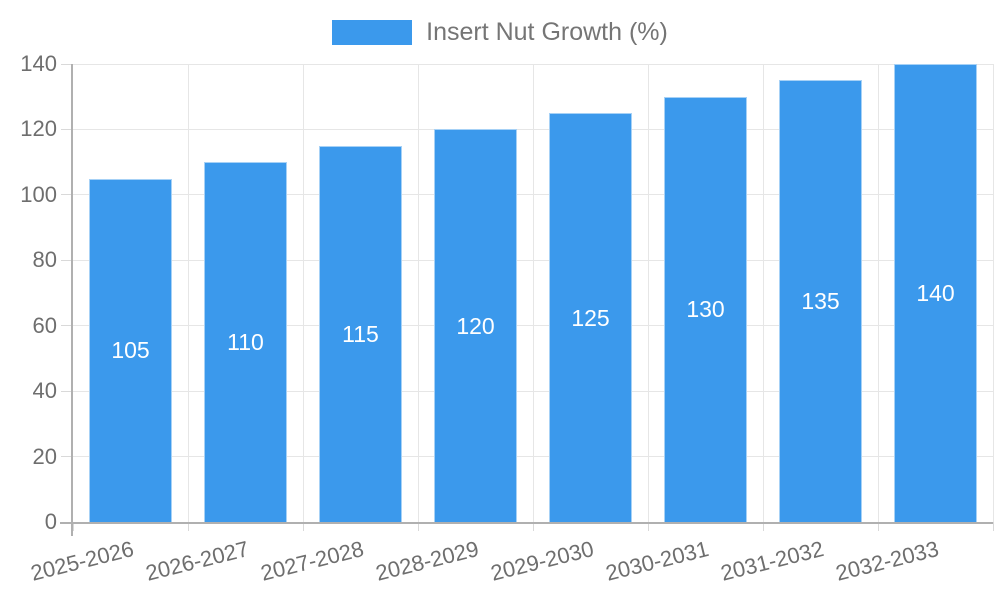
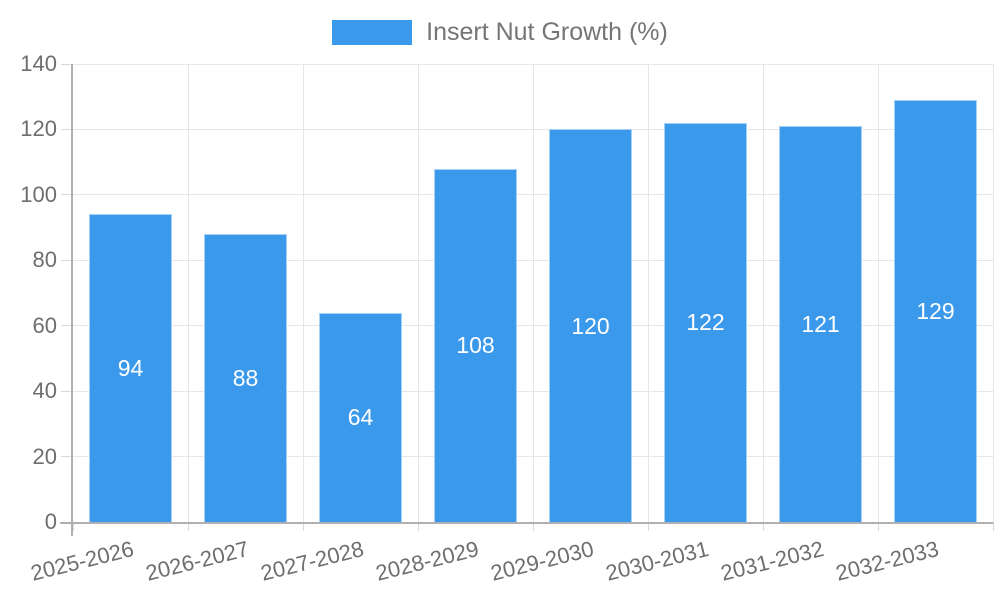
2025-2026: 105 -> 94
2026-2027: 110 -> 88
2027-2028: 115 -> 64
2028-2029: 120 -> 108
2029-2030: 125 -> 120
2030-2031: 130 -> 122
2031-2032: 135 -> 121
2032-2033: 140 -> 129
